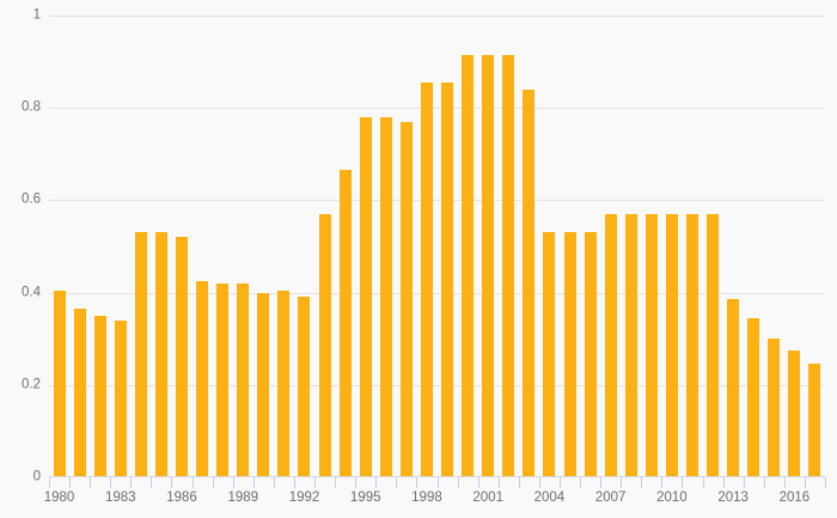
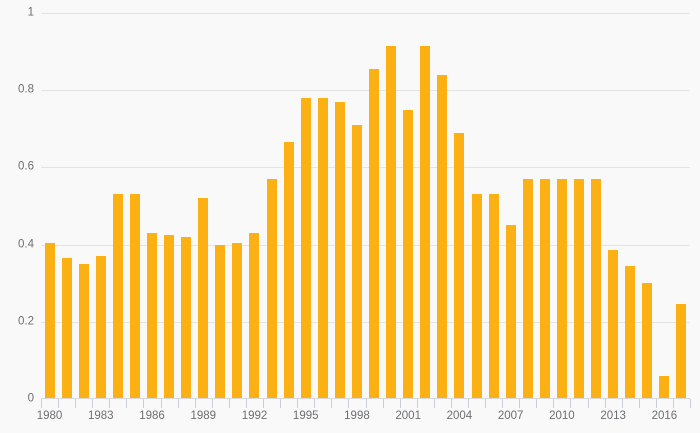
1983: 0.34 -> 0.37
1986: 0.52 -> 0.43
1989: 0.42 -> 0.52
1992: 0.39 -> 0.43
1998: 0.85 -> 0.71
2001: 0.92 -> 0.75
2004: 0.53 -> 0.69
2007: 0.57 -> 0.45
2016: 0.28 -> 0.06
